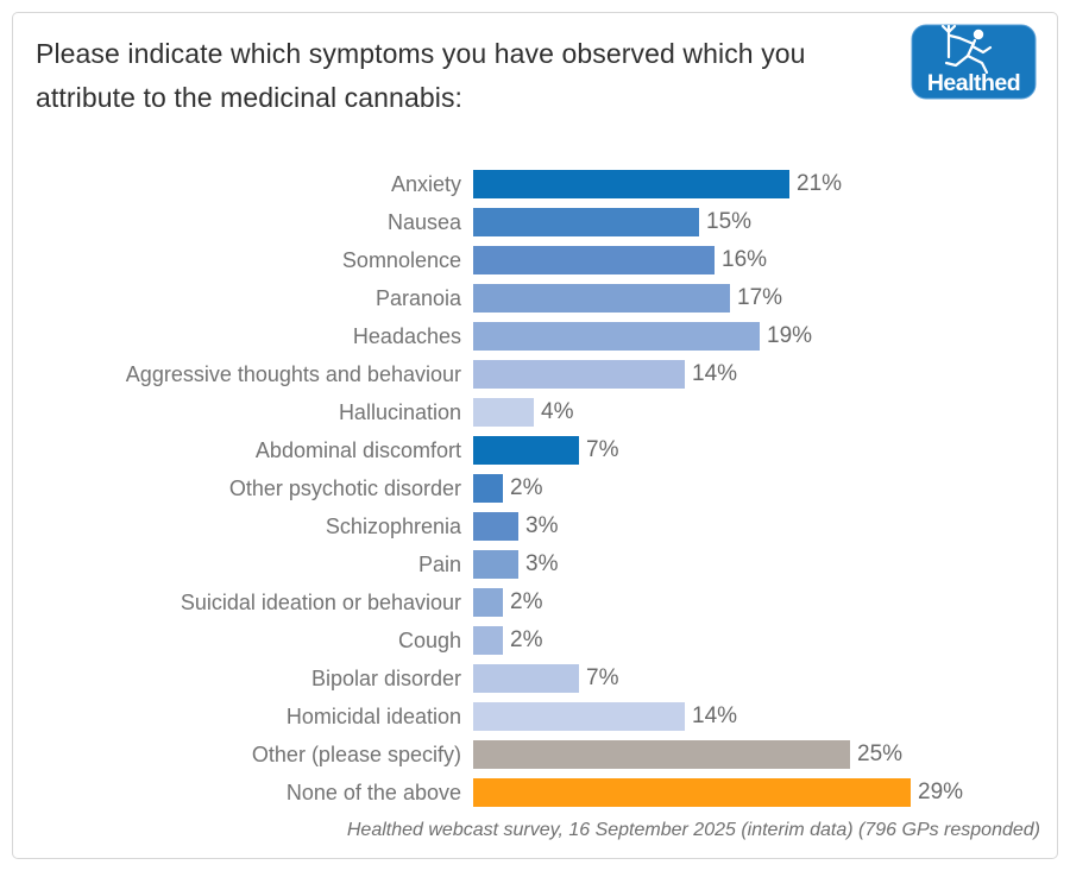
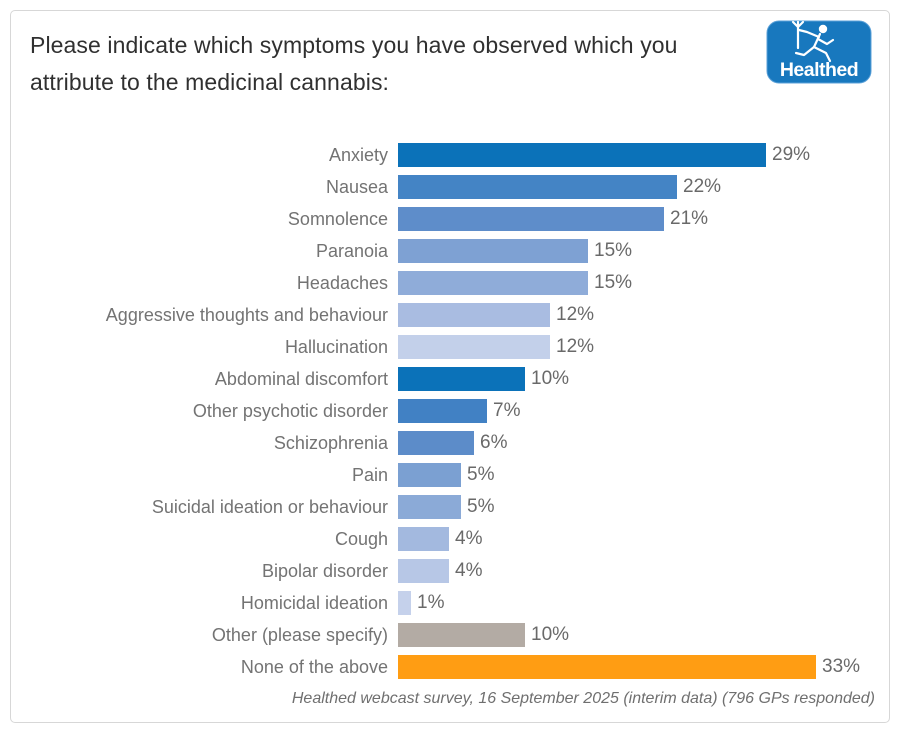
Anxiety: 21% -> 29%
Nausea: 15% -> 22%
Somnolence: 16% -> 21%
Paranoia: 17% -> 15%
Headaches: 19% -> 15%
Aggressive thoughts and behaviour: 14% -> 12%
Hallucination: 4% -> 12%
Abdominal discomfort: 7% -> 10%
Other psychotic disorder: 2% -> 7%
Schizophrenia: 3% -> 6%
Pain: 3% -> 5%
Suicidal ideation or behaviour: 2% -> 5%
Cough: 2% -> 4%
Bipolar disorder: 7% -> 4%
Homicidal ideation: 14% -> 1%
Other (please specify): 25% -> 10%
None of the above: 29% -> 33%
